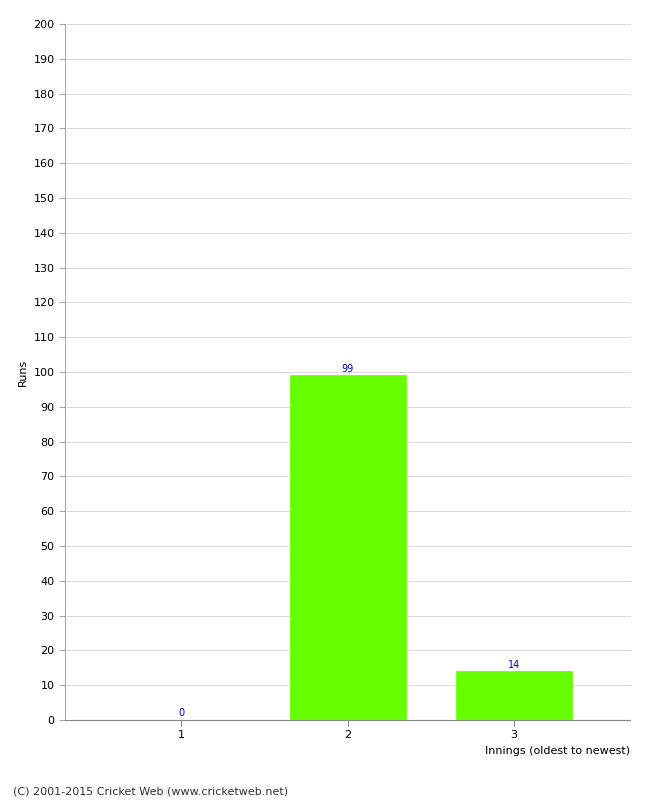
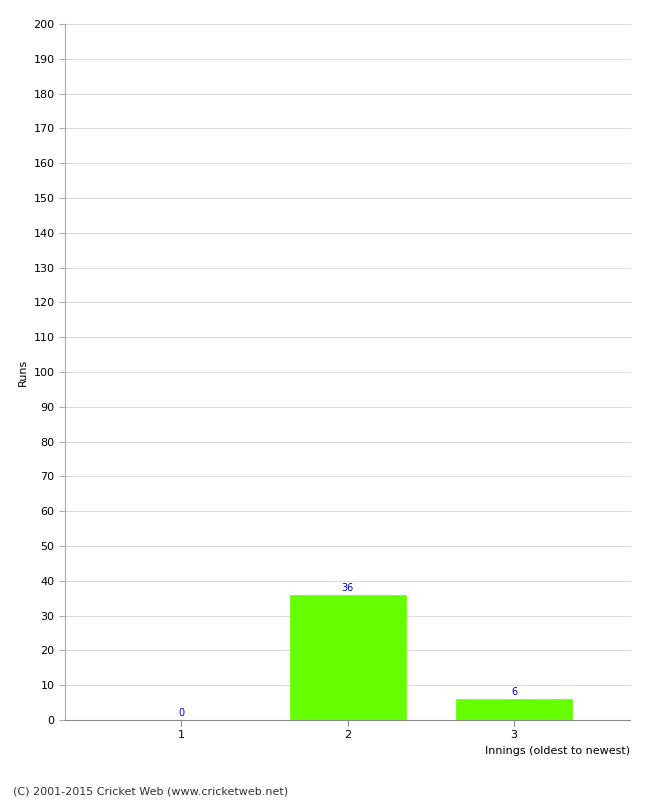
2: 99 -> 36
3: 14 -> 6
